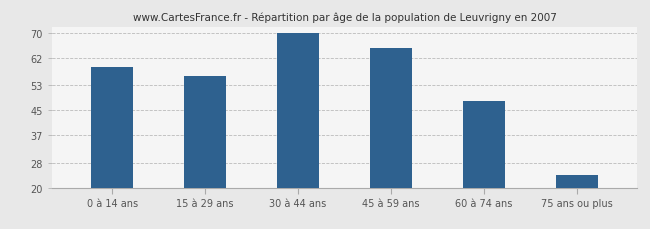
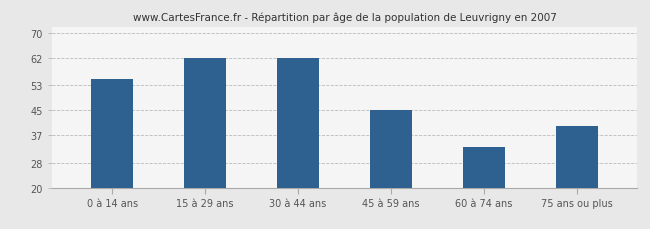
0 à 14 ans: 59 -> 55
15 à 29 ans: 56 -> 62
30 à 44 ans: 70 -> 62
45 à 59 ans: 65 -> 45
60 à 74 ans: 48 -> 33
75 ans ou plus: 24 -> 40
